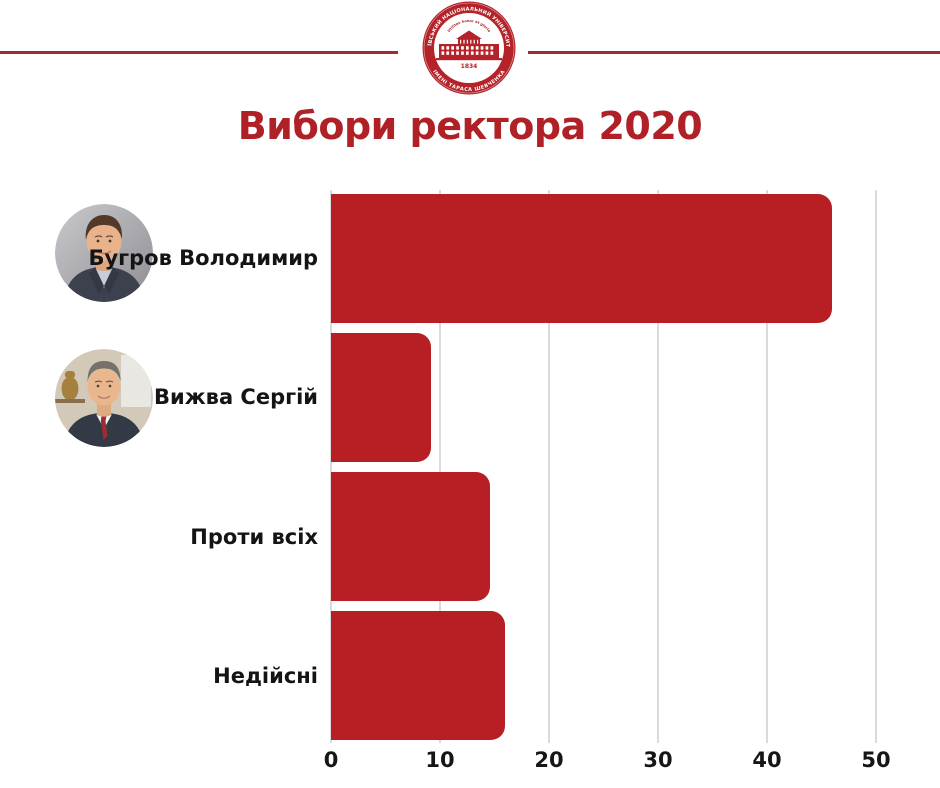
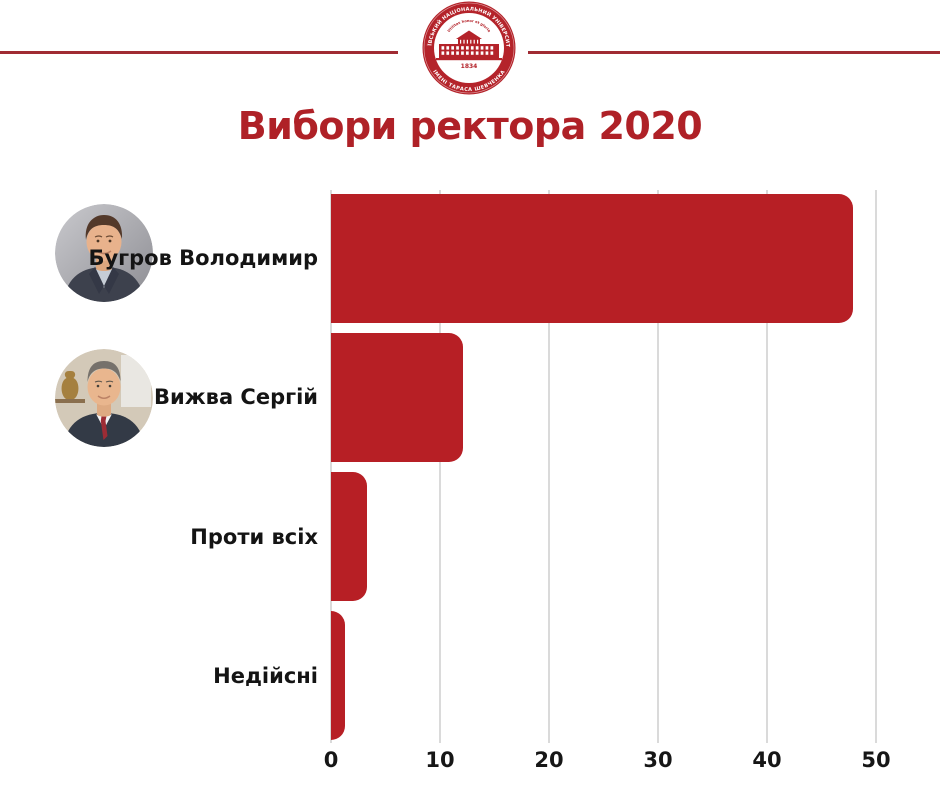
Бугров Володимир: 46.0 -> 47.9
Вижва Сергій: 9.2 -> 12.1
Проти всіх: 14.6 -> 3.3
Недійсні: 16.0 -> 1.3
